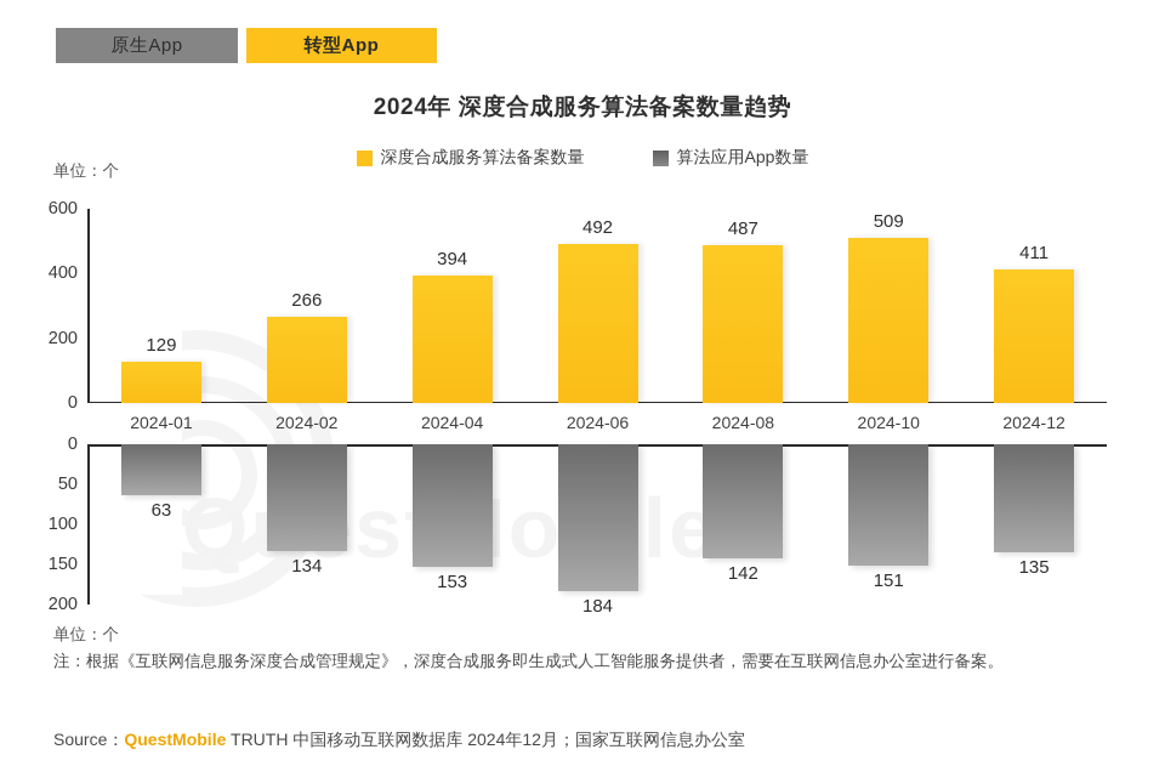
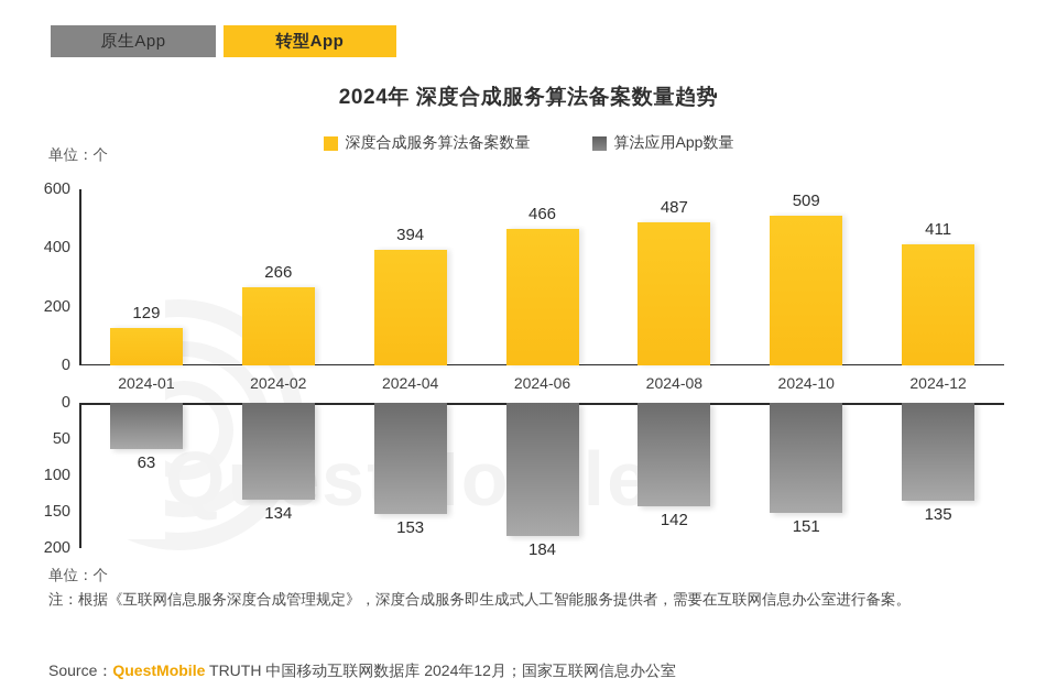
深度合成服务算法备案数量/2024-06: 492 -> 466
